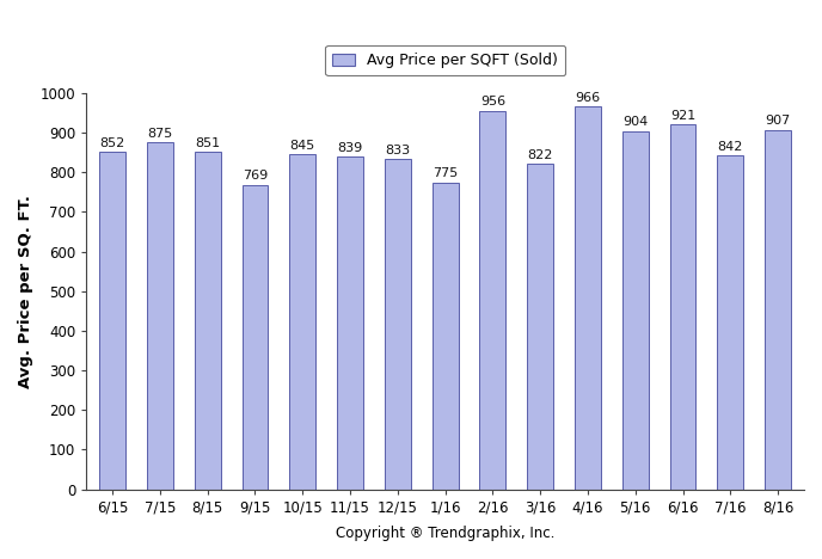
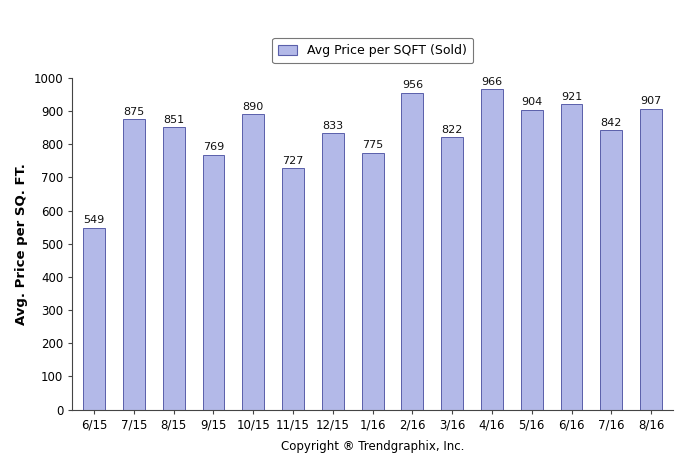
6/15: 852 -> 549
10/15: 845 -> 890
11/15: 839 -> 727
